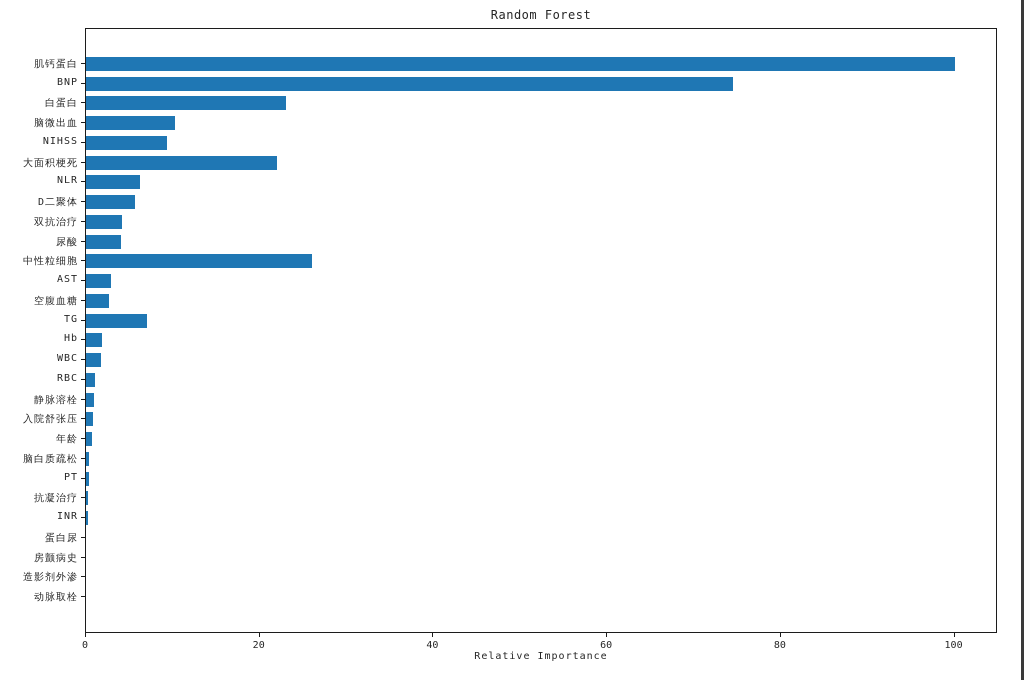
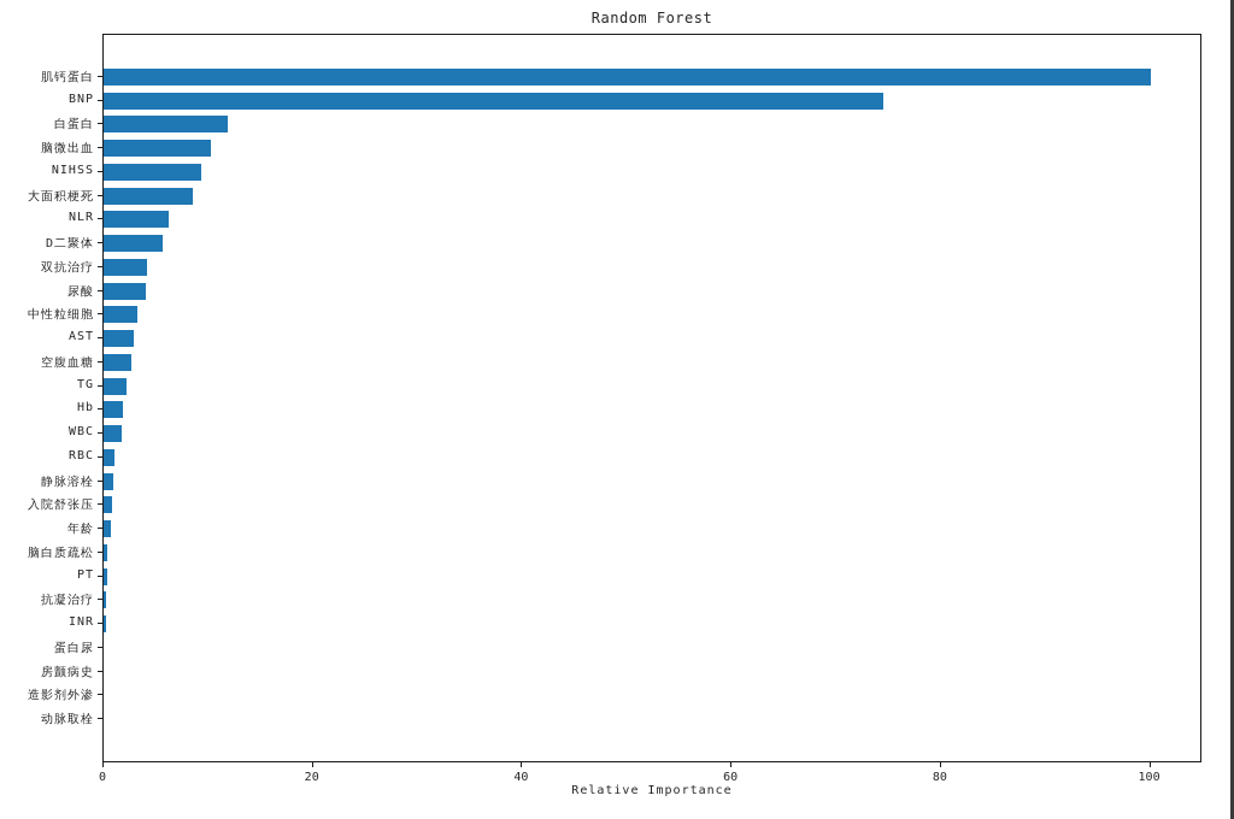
白蛋白: 23 -> 12
大面积梗死: 22 -> 8
中性粒细胞: 26 -> 3
TG: 7 -> 2
